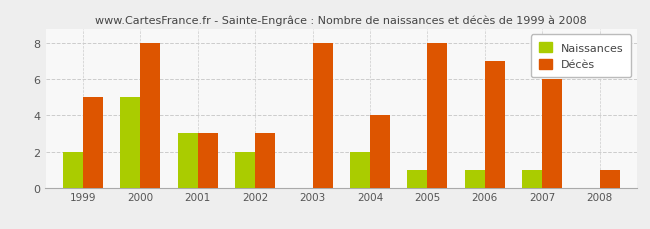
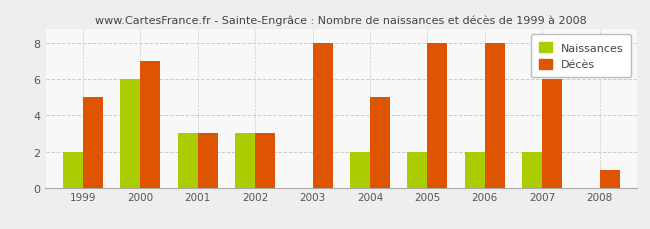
Naissances/2000: 5 -> 6
Décès/2000: 8 -> 7
Naissances/2002: 2 -> 3
Décès/2004: 4 -> 5
Naissances/2005: 1 -> 2
Naissances/2006: 1 -> 2
Décès/2006: 7 -> 8
Naissances/2007: 1 -> 2
